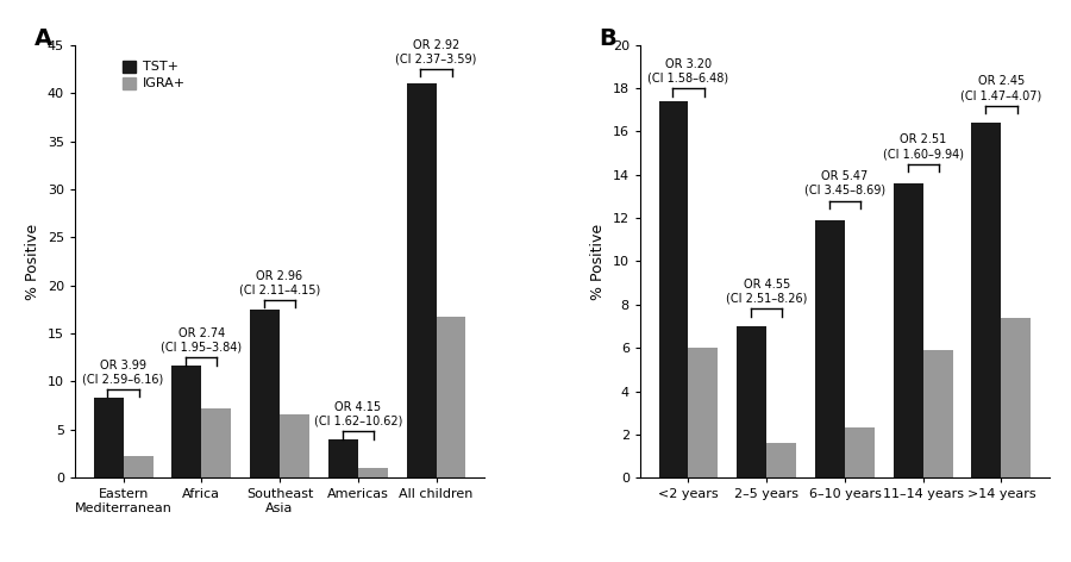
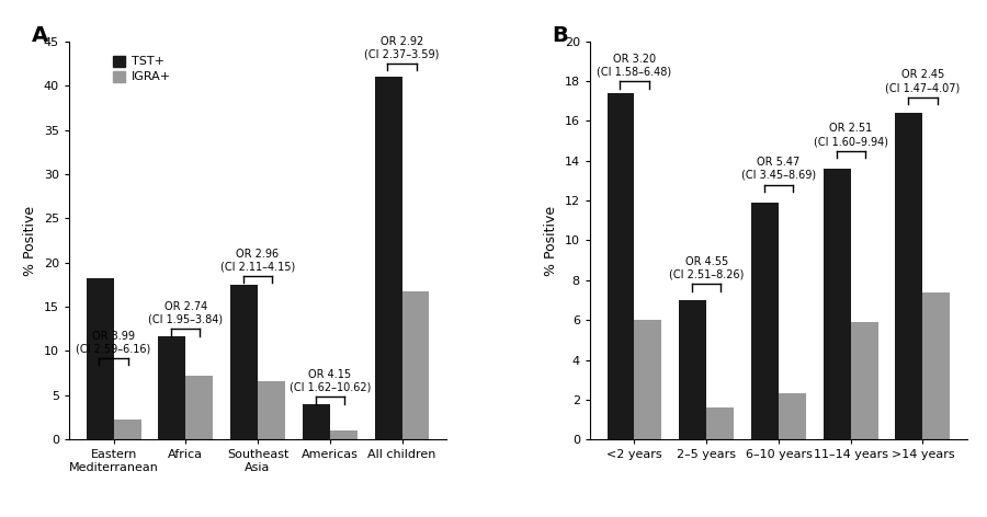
TST+/Eastern Mediterranean: 8.3 -> 18.2
